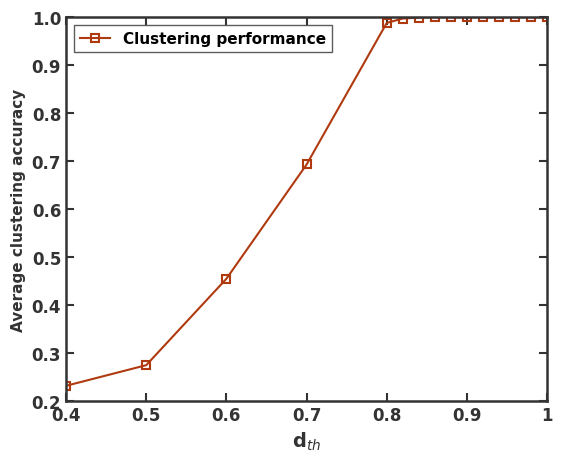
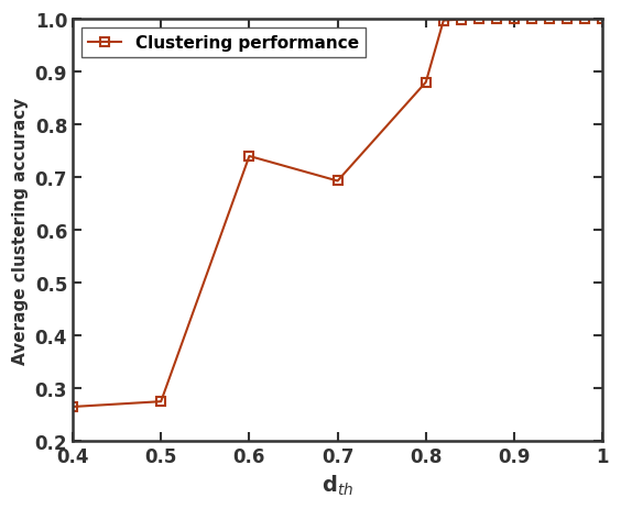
0.4: 0.232 -> 0.265
0.6: 0.455 -> 0.740
0.8: 0.988 -> 0.880
